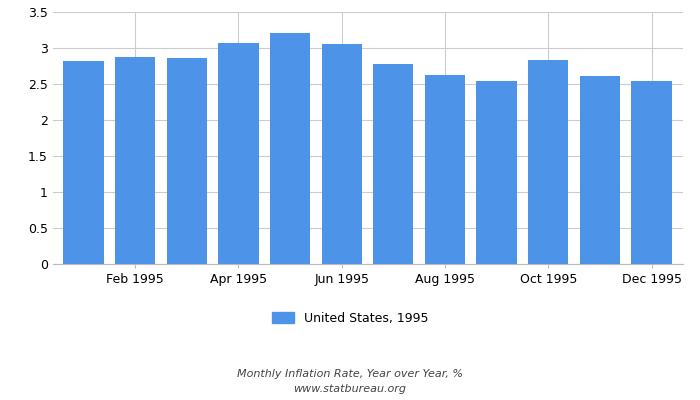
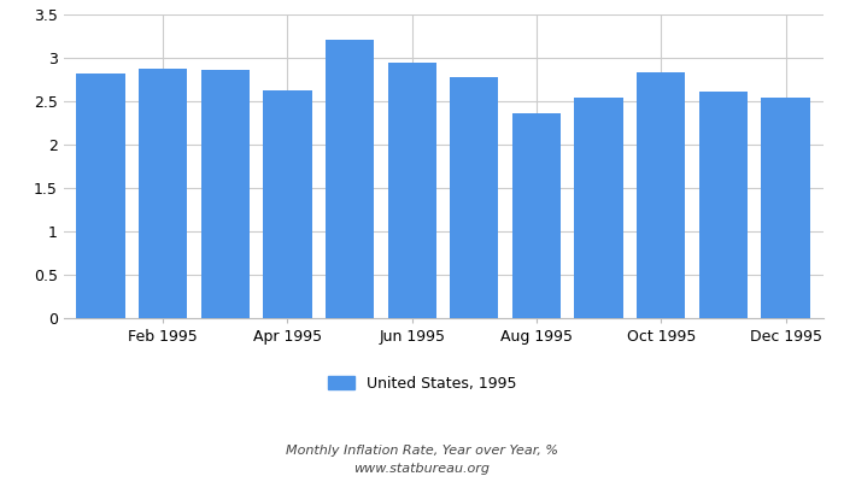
Apr 1995: 3.07 -> 2.62
Jun 1995: 3.05 -> 2.94
Aug 1995: 2.62 -> 2.36
